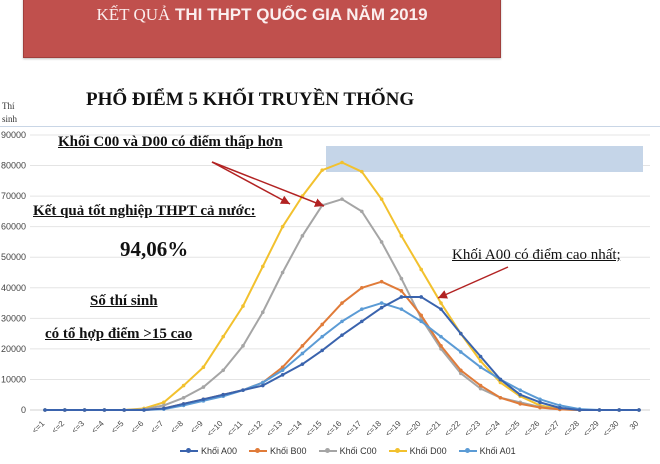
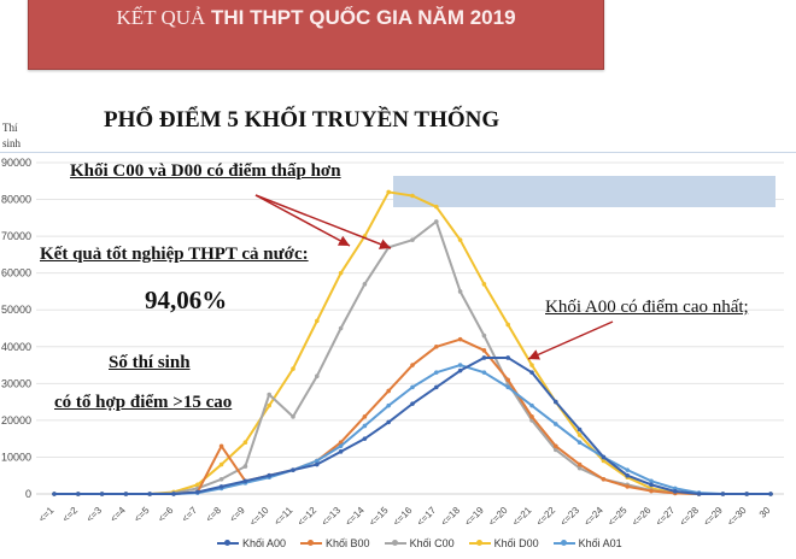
Khối B00/<=8: 2000 -> 13000
Khối C00/<=10: 13000 -> 27000
Khối D00/<=15: 78000 -> 82000
Khối C00/<=17: 65000 -> 74000
